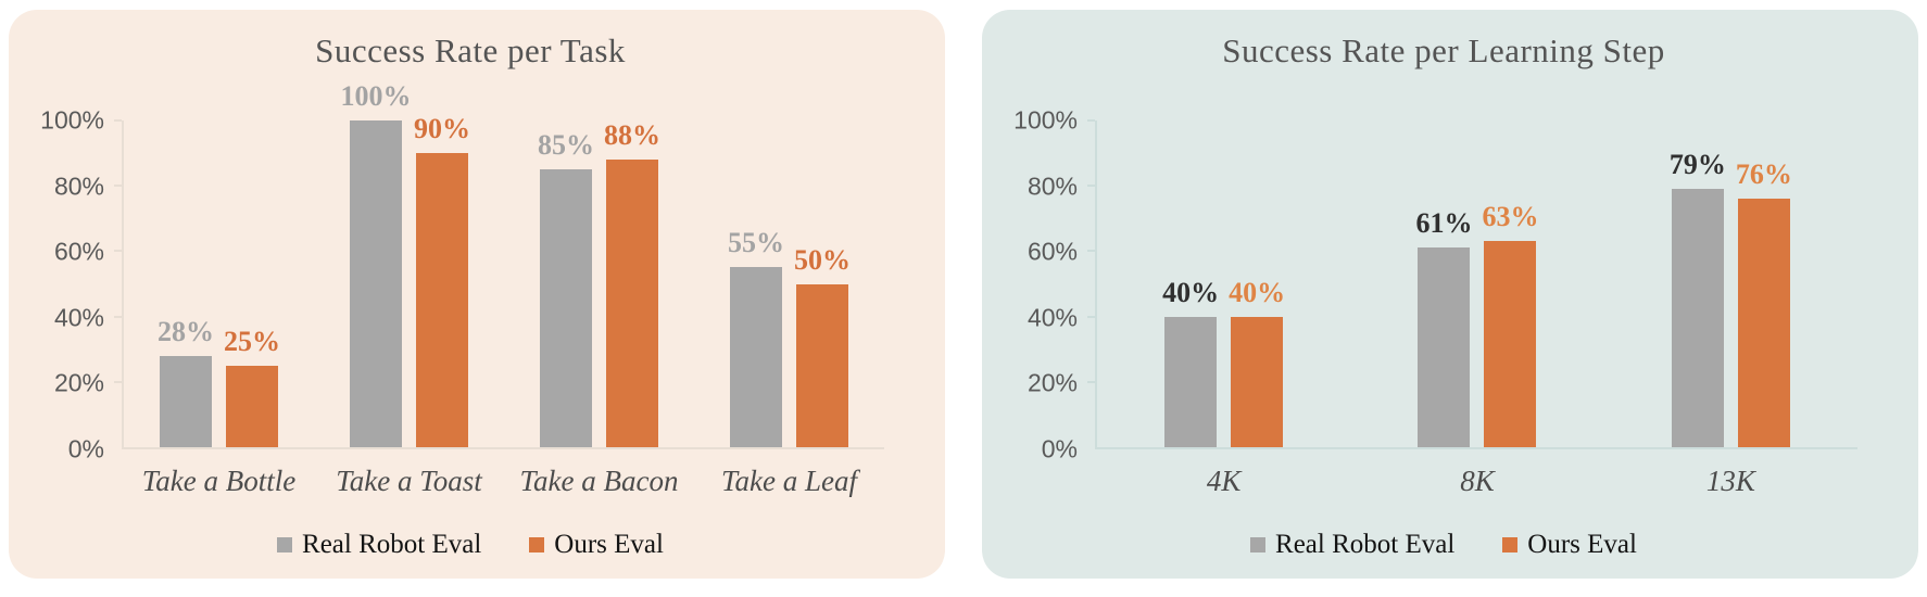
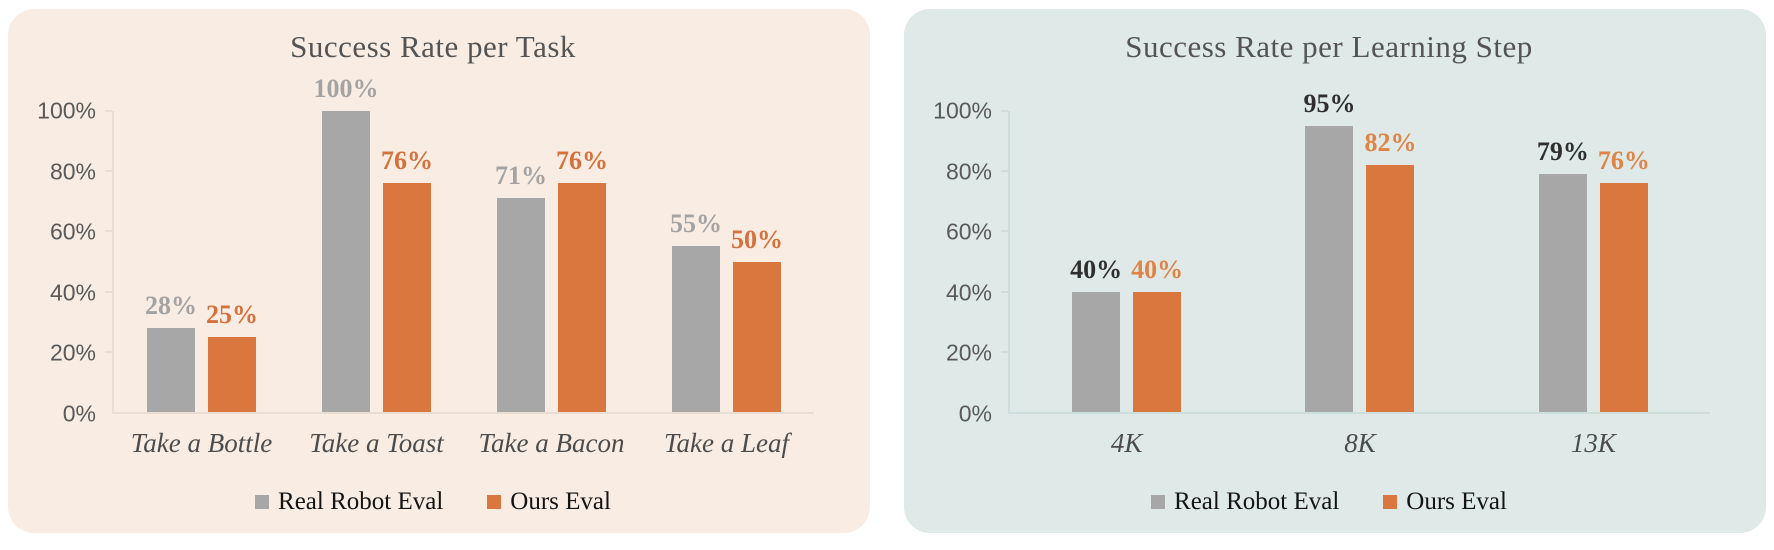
Success Rate per Task/Ours Eval/Take a Toast: 90% -> 76%
Success Rate per Task/Real Robot Eval/Take a Bacon: 85% -> 71%
Success Rate per Task/Ours Eval/Take a Bacon: 88% -> 76%
Success Rate per Learning Step/Real Robot Eval/8K: 61% -> 95%
Success Rate per Learning Step/Ours Eval/8K: 63% -> 82%
